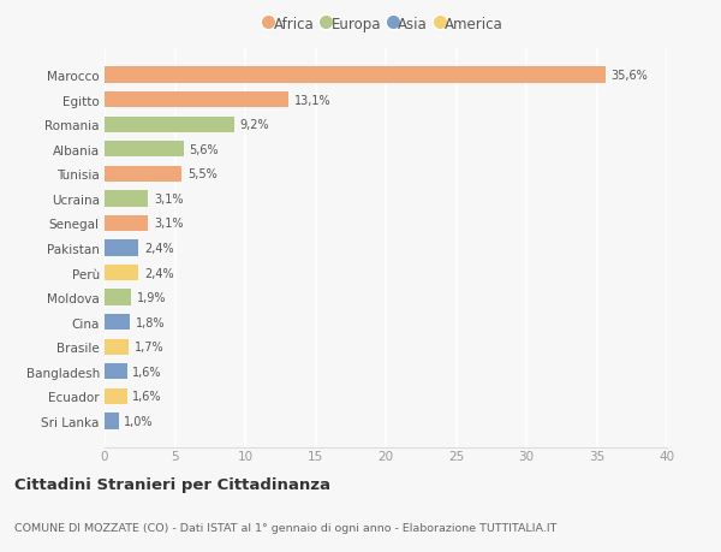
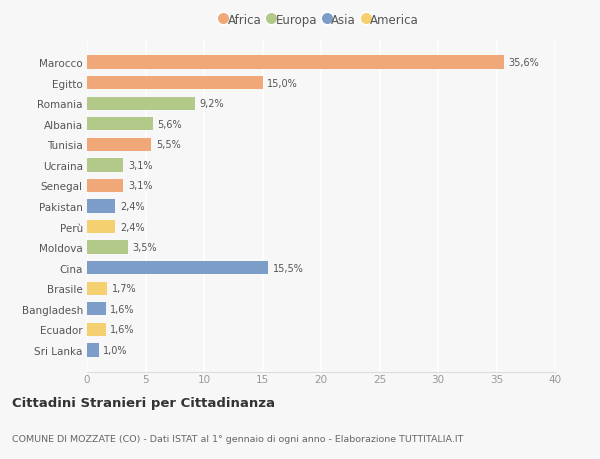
Egitto: 13,1% -> 15,0%
Moldova: 1,9% -> 3,5%
Cina: 1,8% -> 15,5%
